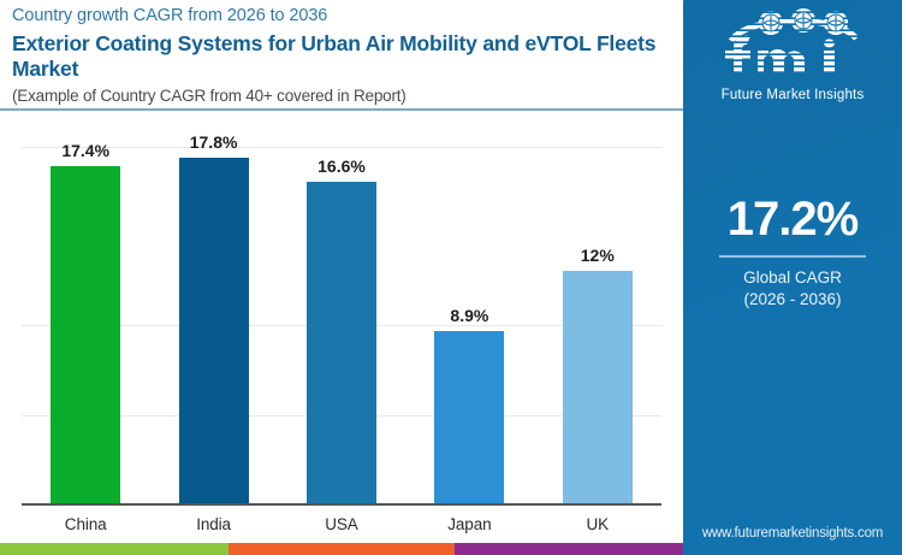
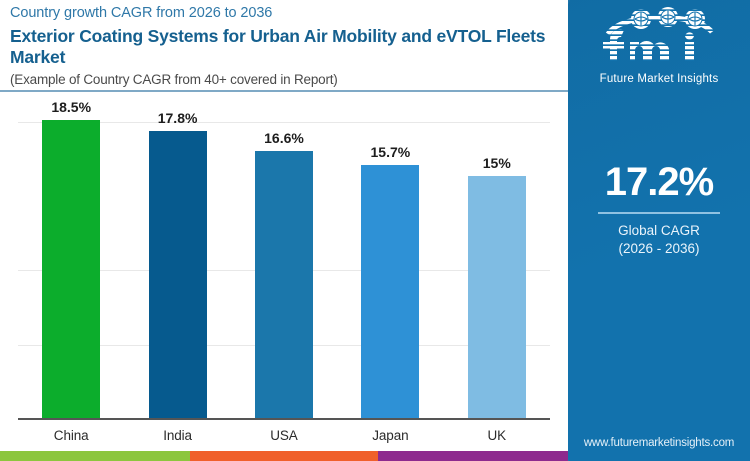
China: 17.4% -> 18.5%
Japan: 8.9% -> 15.7%
UK: 12% -> 15%
